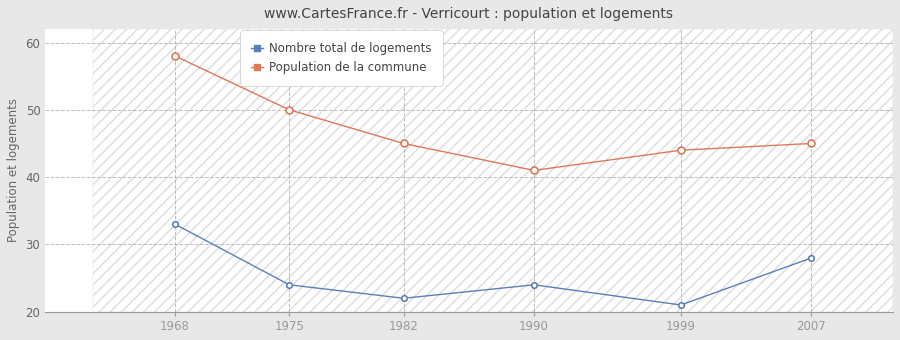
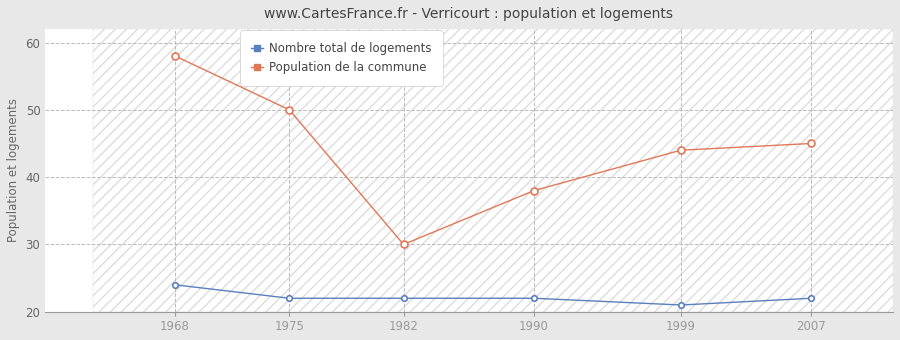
Nombre total de logements/1968: 33 -> 24
Nombre total de logements/1975: 24 -> 22
Population de la commune/1982: 45 -> 30
Nombre total de logements/1990: 24 -> 22
Population de la commune/1990: 41 -> 38
Nombre total de logements/2007: 28 -> 22
